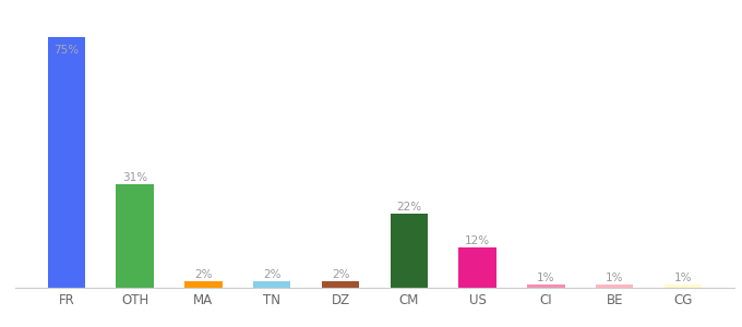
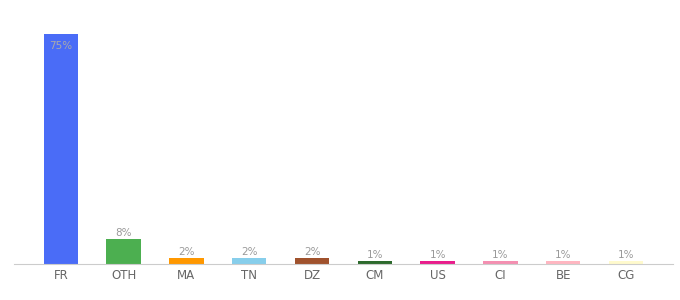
OTH: 31% -> 8%
CM: 22% -> 1%
US: 12% -> 1%
